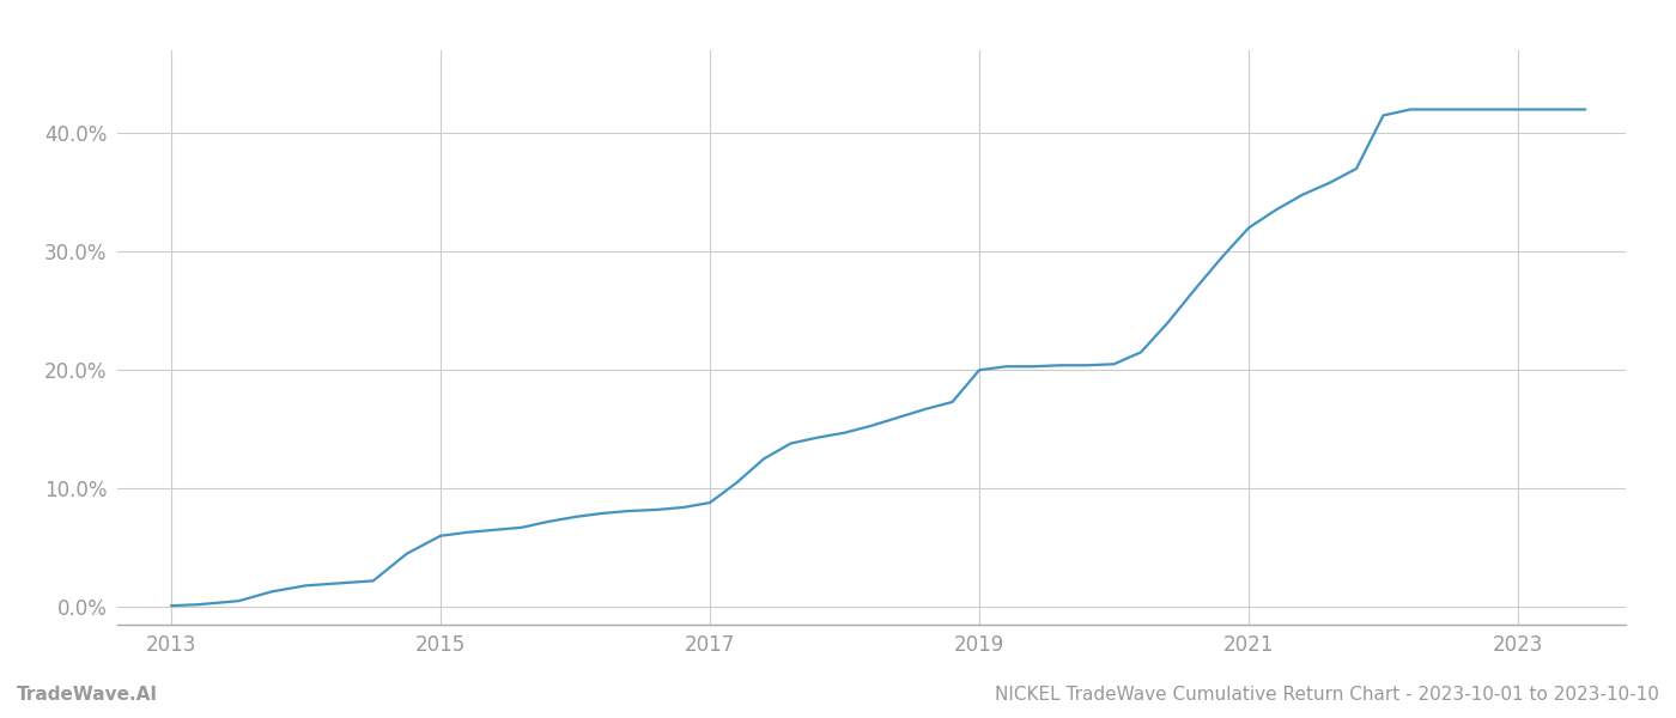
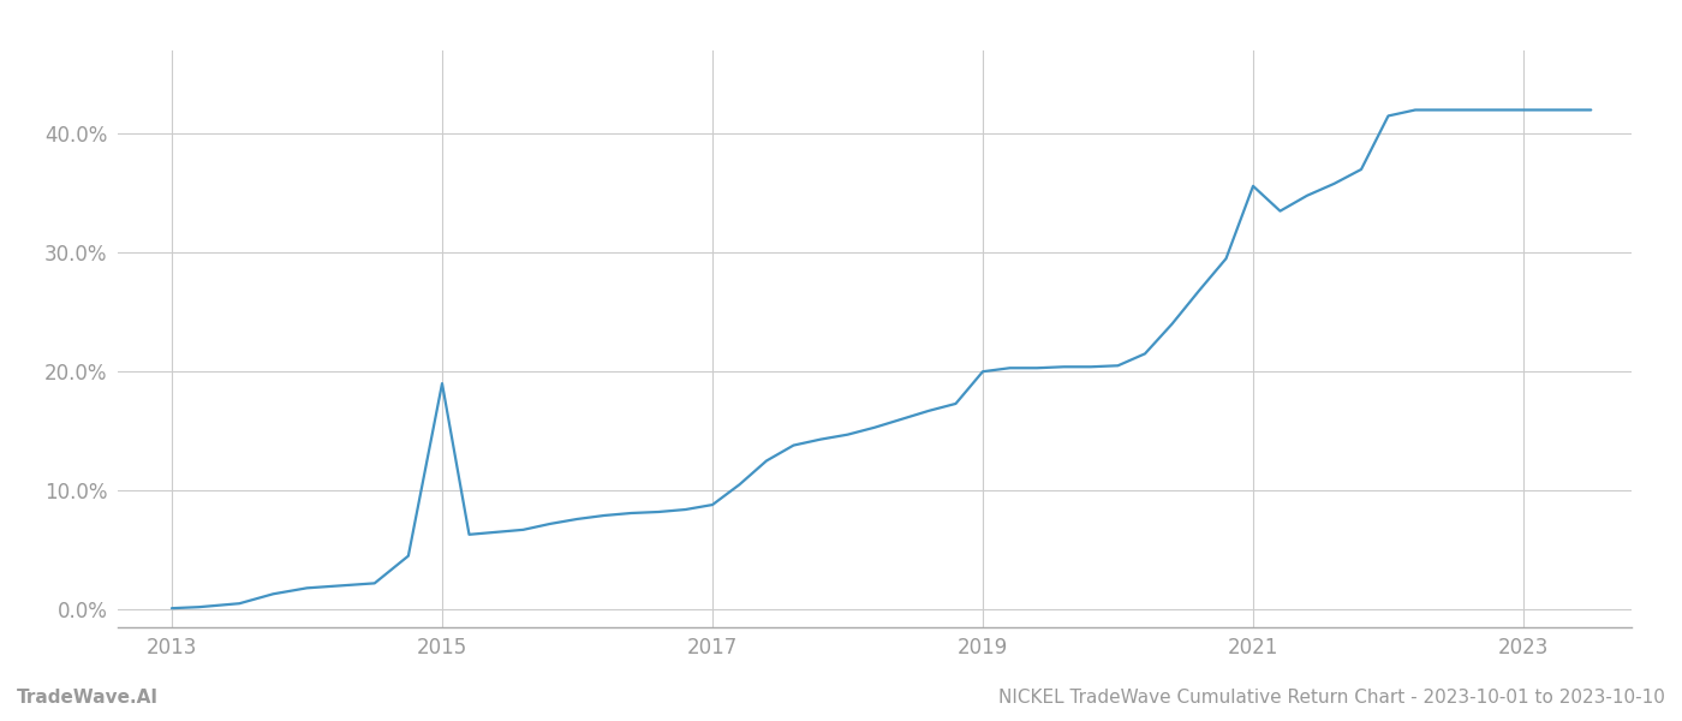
2015: 6.0% -> 19.0%
2021: 32.0% -> 35.6%
